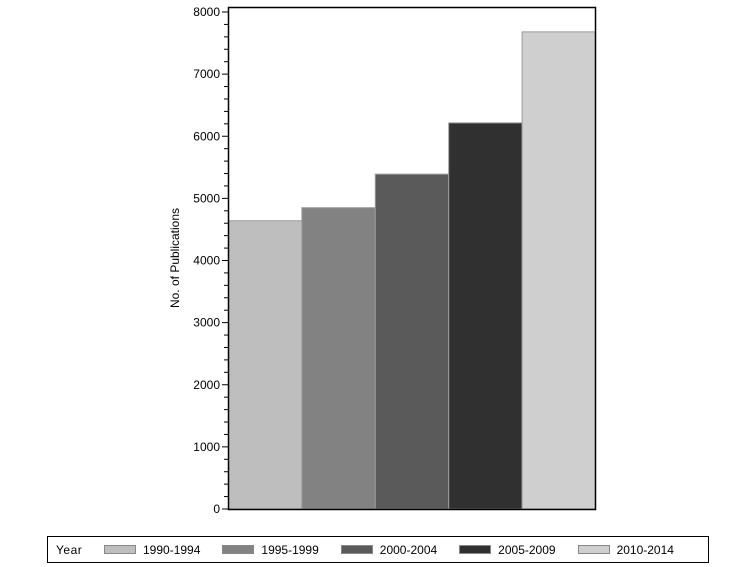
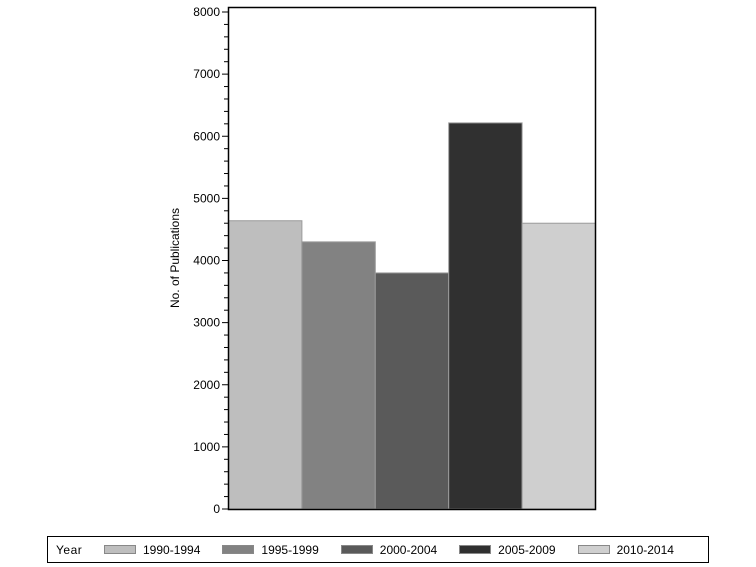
1995-1999: 4800 -> 4300
2000-2004: 5400 -> 3800
2010-2014: 7700 -> 4600
